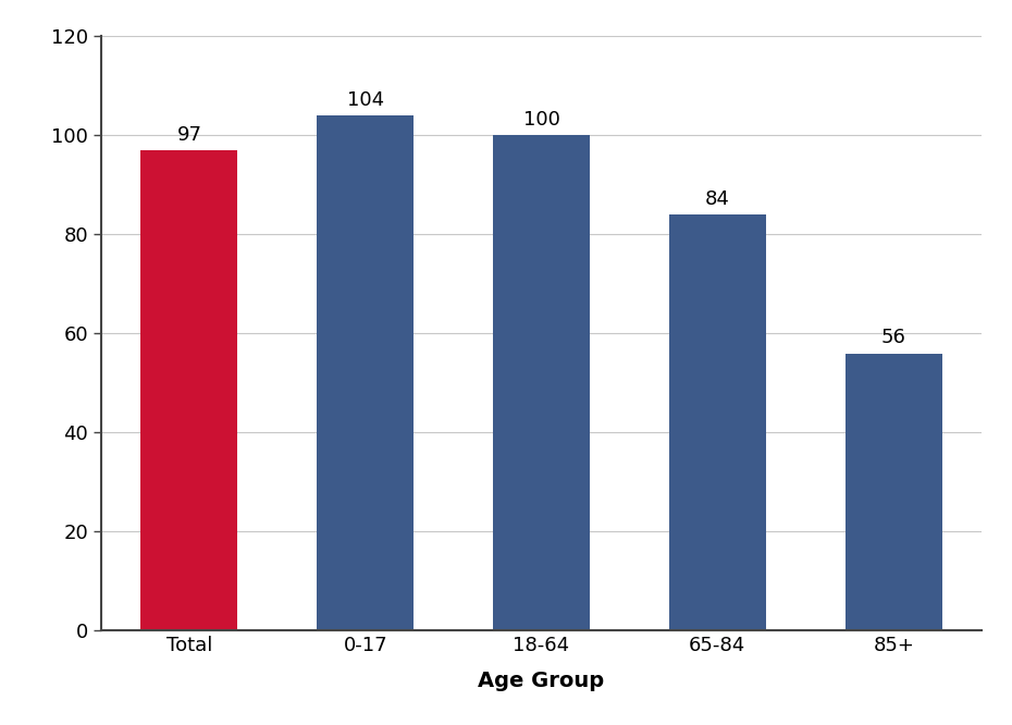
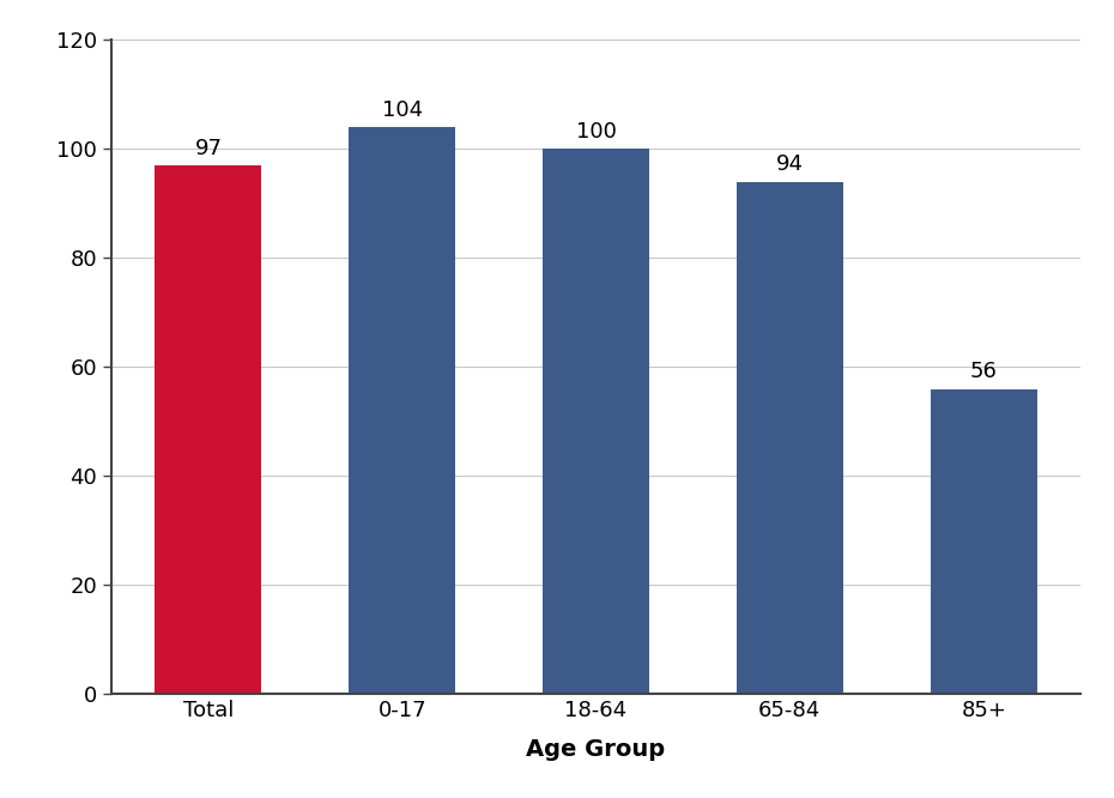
65-84: 84 -> 94
